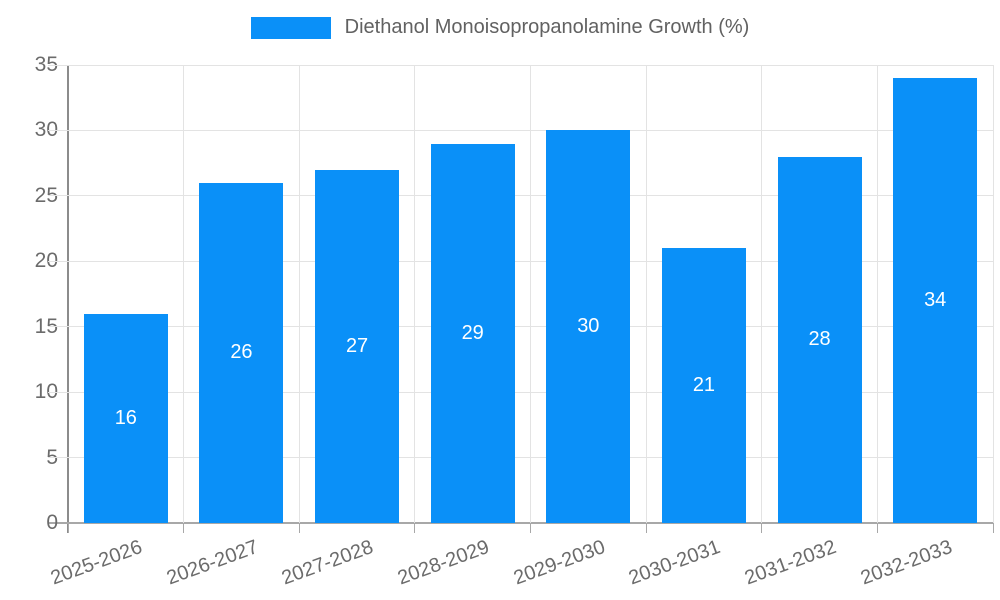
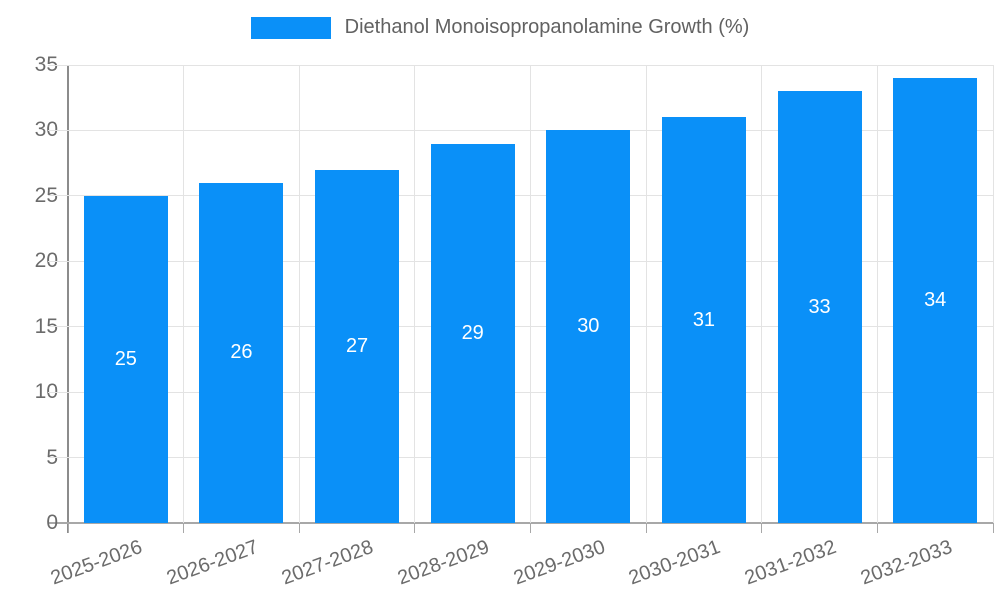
2025-2026: 16 -> 25
2030-2031: 21 -> 31
2031-2032: 28 -> 33
